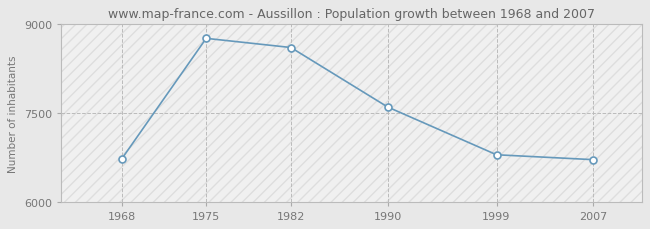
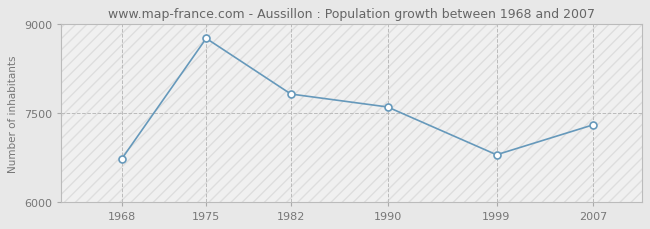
1982: 8610 -> 7820
2007: 6710 -> 7300
